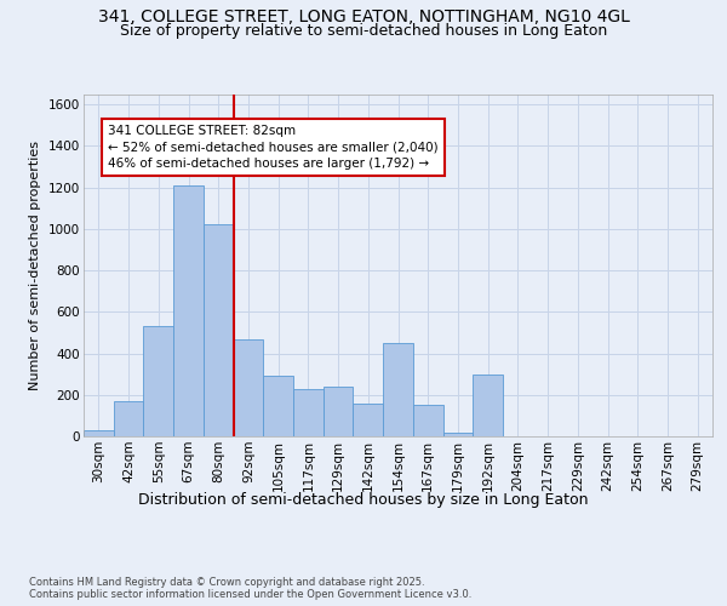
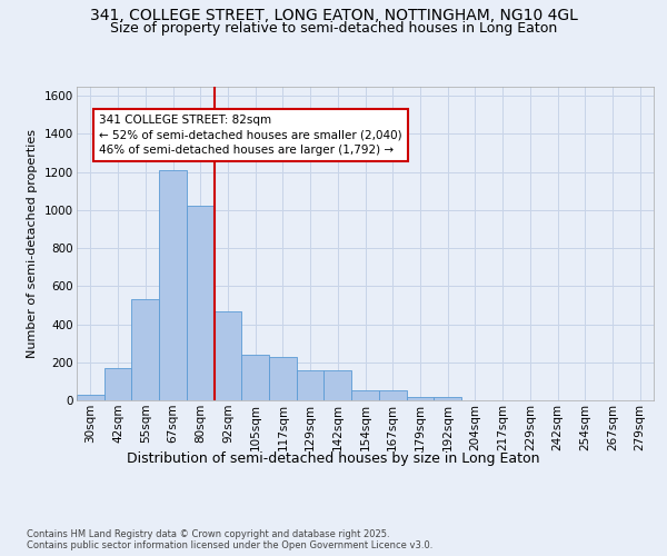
105sqm: 290 -> 240
129sqm: 240 -> 160
154sqm: 450 -> 50
167sqm: 150 -> 50
192sqm: 300 -> 20
